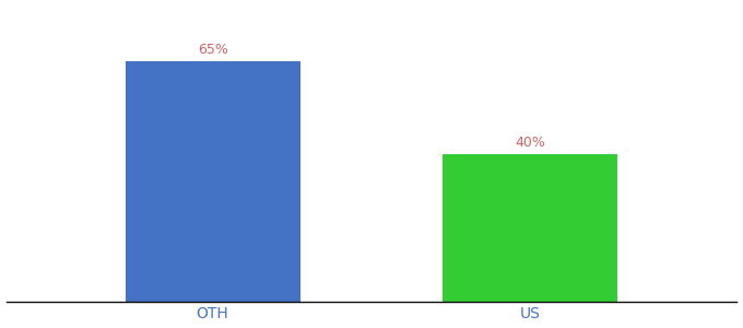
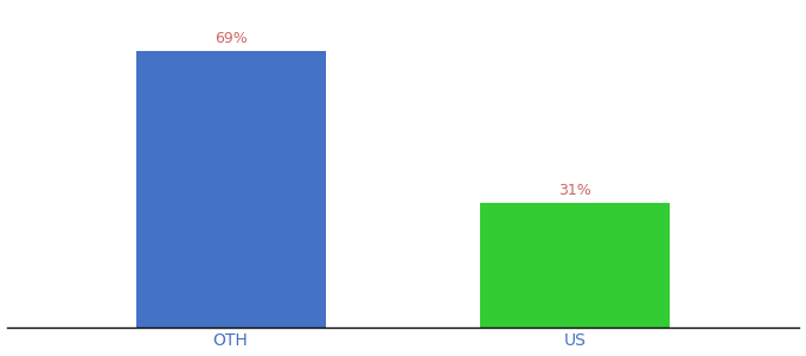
OTH: 65% -> 69%
US: 40% -> 31%
